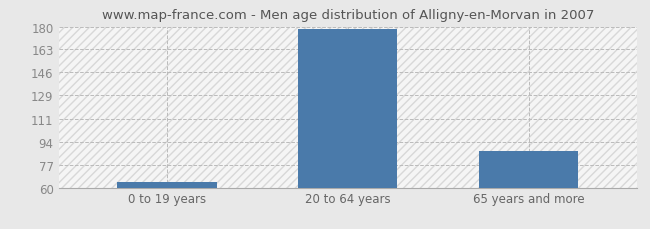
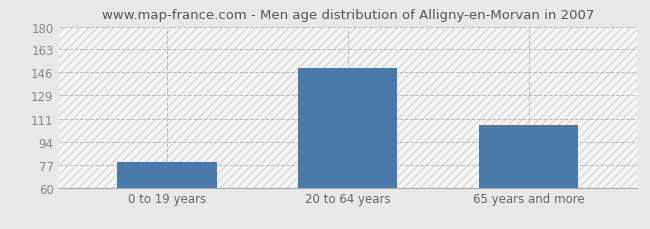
0 to 19 years: 64 -> 79
20 to 64 years: 178 -> 149
65 years and more: 87 -> 107
